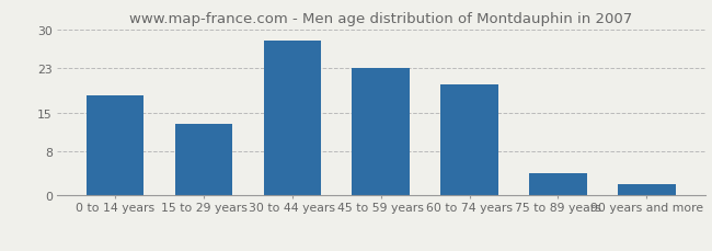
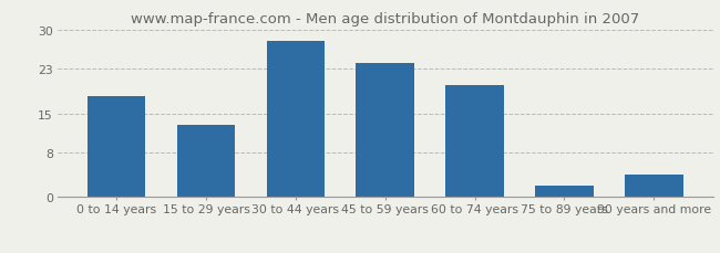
45 to 59 years: 23 -> 24
75 to 89 years: 4 -> 2
90 years and more: 2 -> 4
